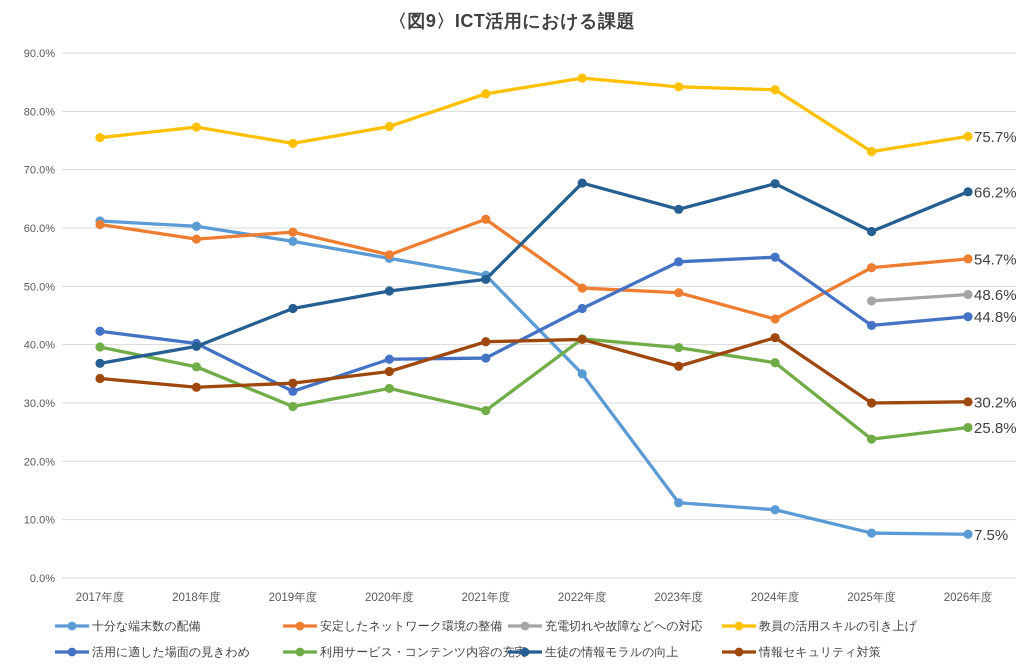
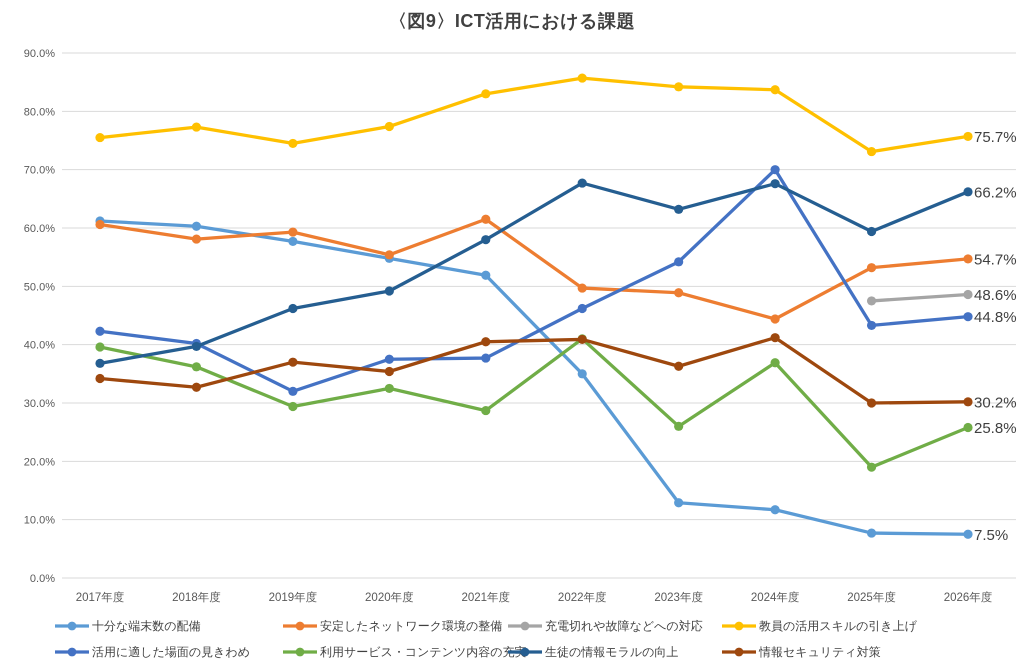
情報セキュリティ対策/2019年度: 33% -> 37%
生徒の情報モラルの向上/2021年度: 51% -> 58%
利用サービス・コンテンツ内容の充実/2023年度: 40% -> 26%
活用に適した場面の見きわめ/2024年度: 55% -> 70%
利用サービス・コンテンツ内容の充実/2025年度: 24% -> 19%
